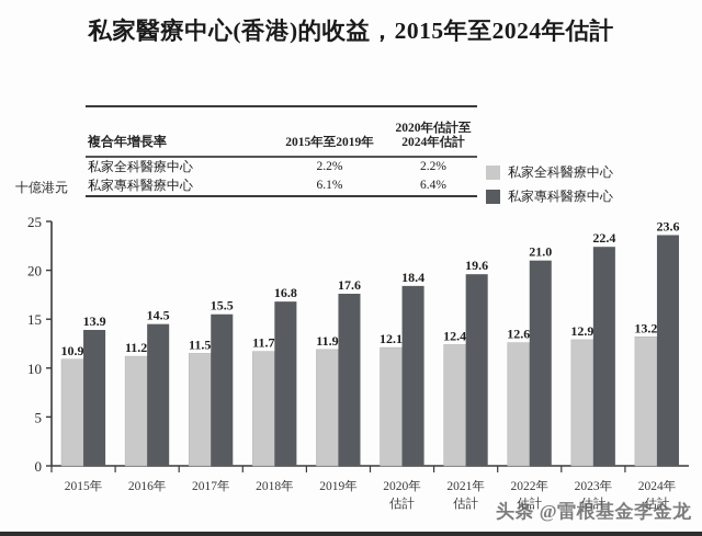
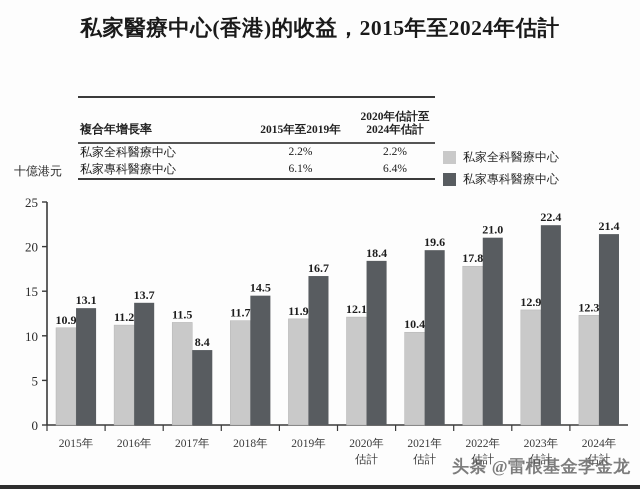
私家專科醫療中心/2015年: 13.9 -> 13.1
私家專科醫療中心/2016年: 14.5 -> 13.7
私家專科醫療中心/2017年: 15.5 -> 8.4
私家專科醫療中心/2018年: 16.8 -> 14.5
私家專科醫療中心/2019年: 17.6 -> 16.7
私家全科醫療中心/2021年估計: 12.4 -> 10.4
私家全科醫療中心/2022年估計: 12.6 -> 17.8
私家全科醫療中心/2024年估計: 13.2 -> 12.3
私家專科醫療中心/2024年估計: 23.6 -> 21.4
